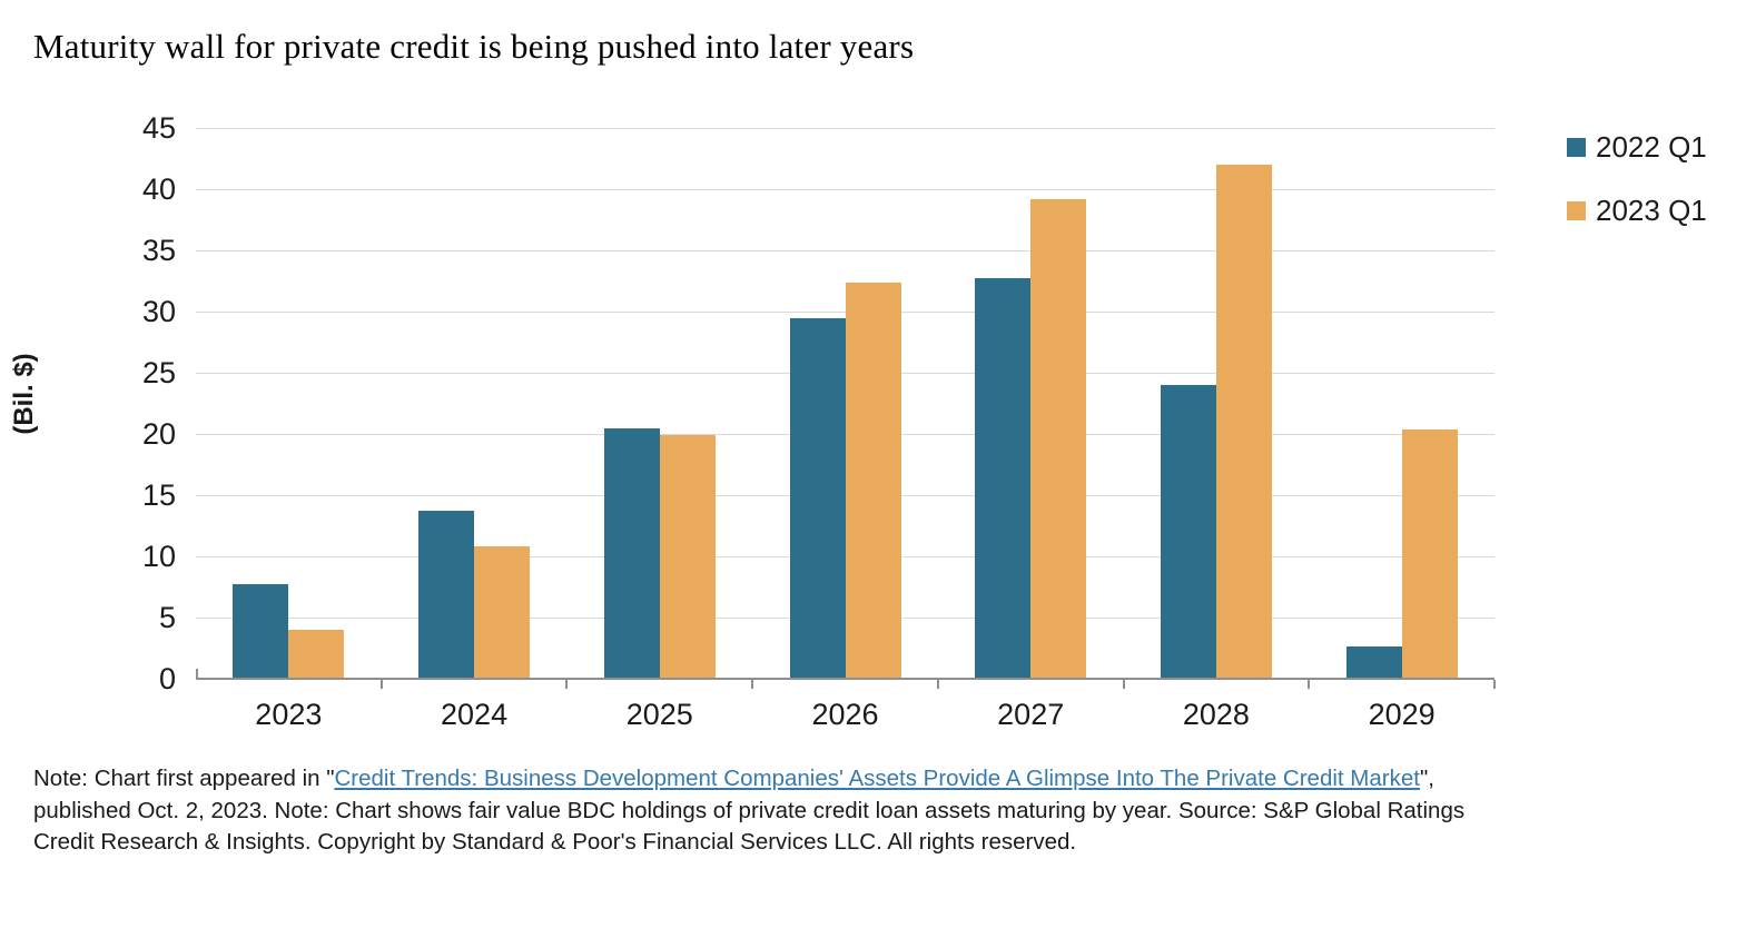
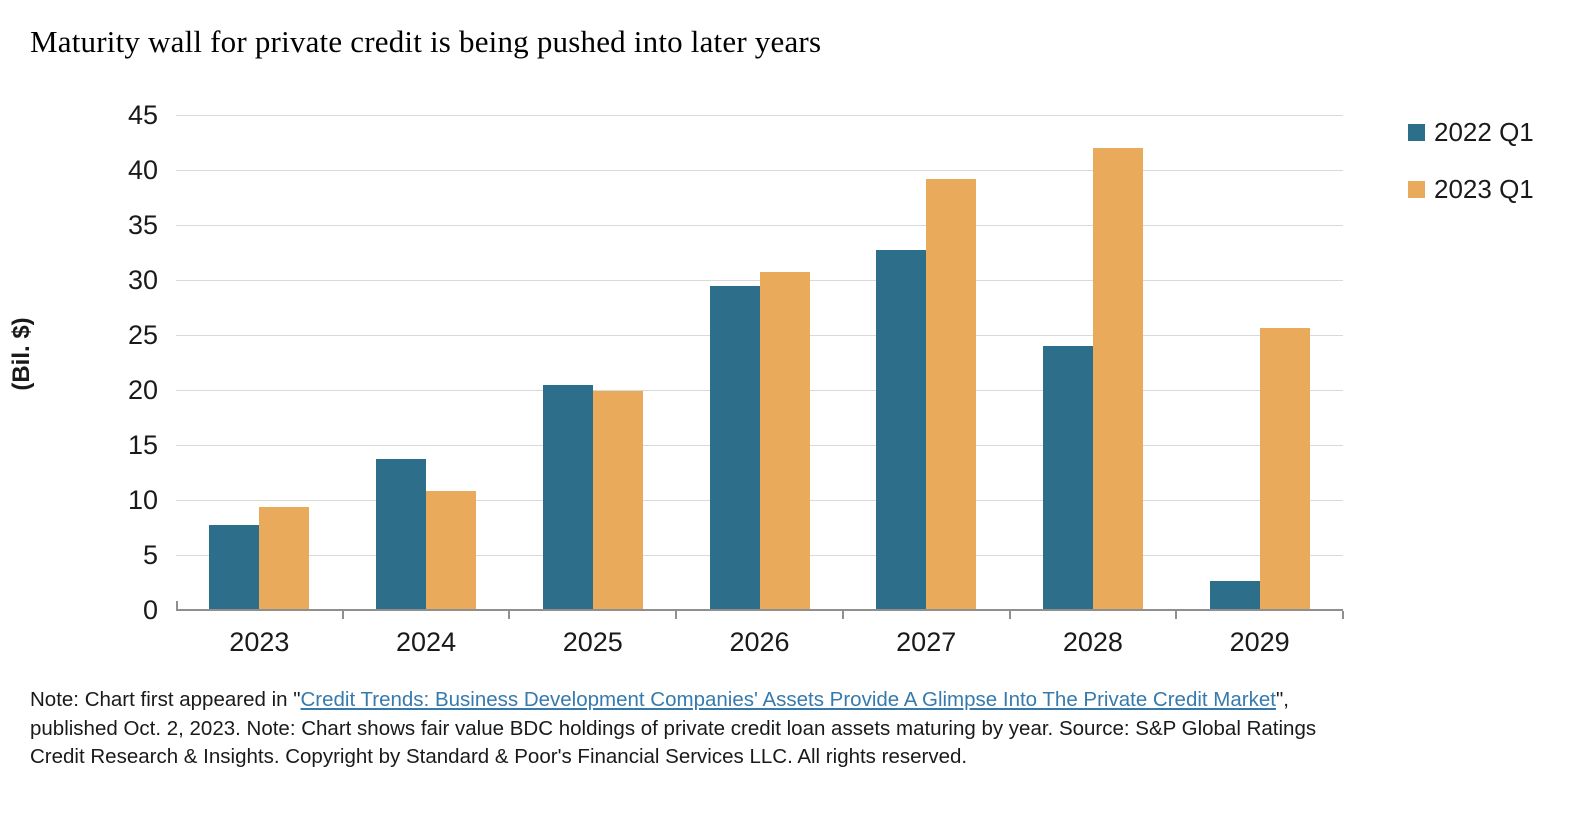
2023 Q1/2023: 4.0 -> 9.4
2023 Q1/2026: 32.4 -> 30.7
2023 Q1/2029: 20.4 -> 25.6
